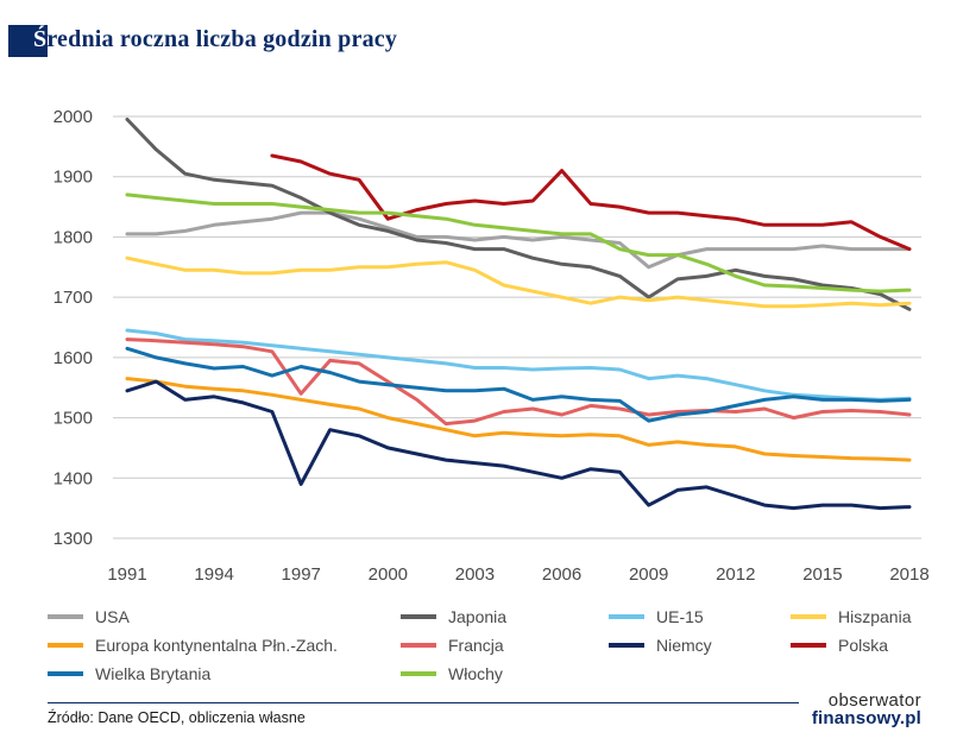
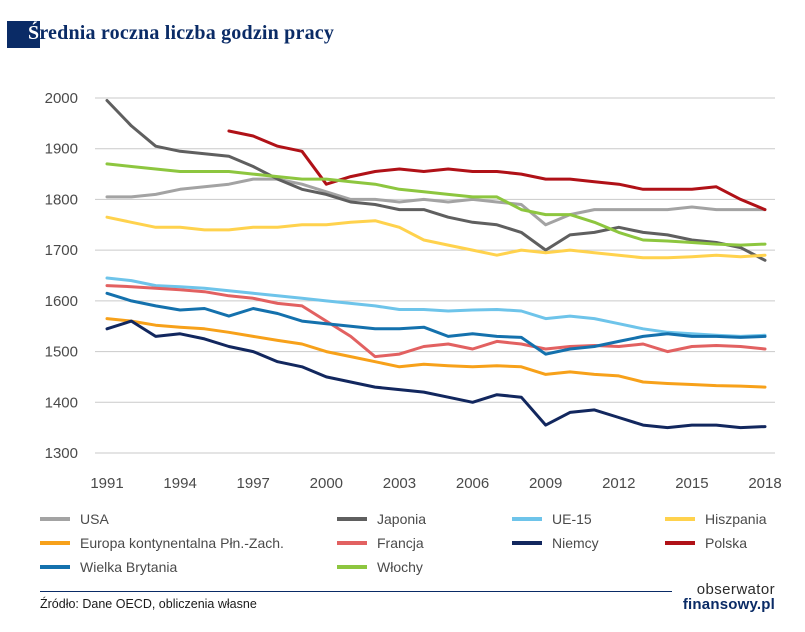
Francja/1997: 1540 -> 1600
Niemcy/1997: 1390 -> 1500
Polska/2006: 1910 -> 1860
